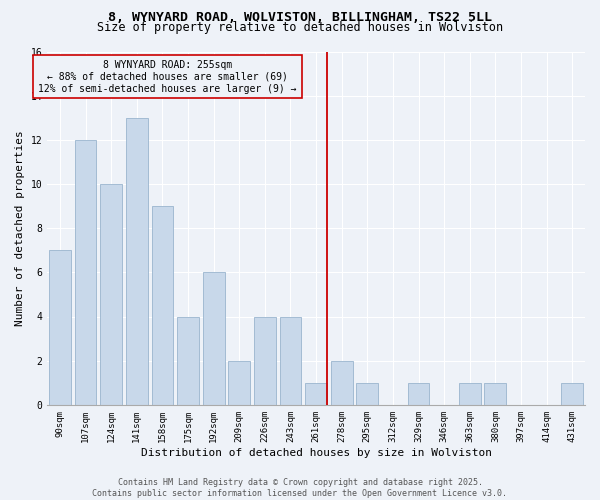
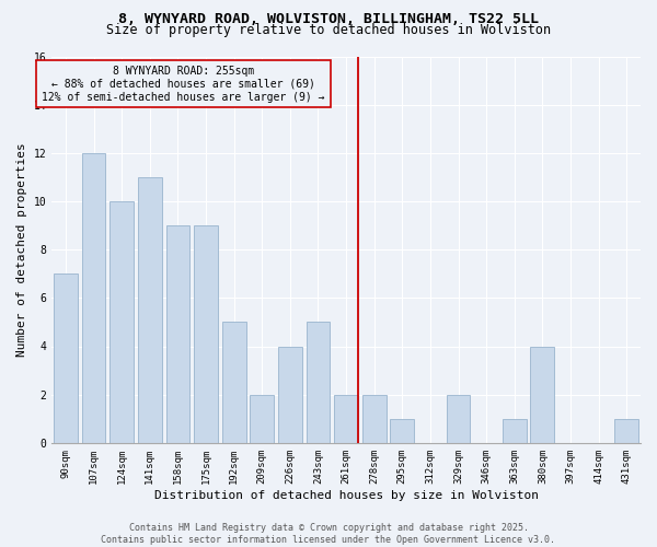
141sqm: 13 -> 11
175sqm: 4 -> 9
192sqm: 6 -> 5
243sqm: 4 -> 5
261sqm: 1 -> 2
329sqm: 1 -> 2
380sqm: 1 -> 4
